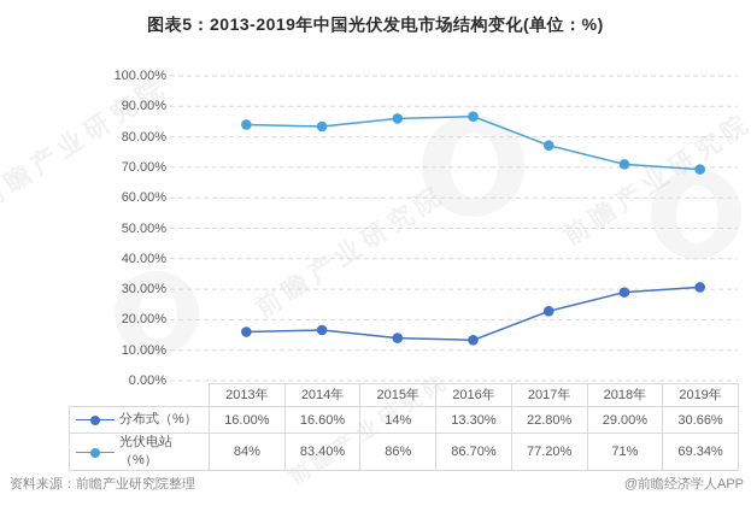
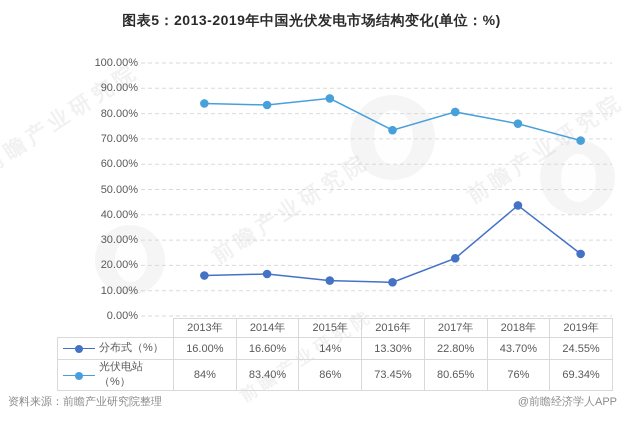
光伏电站（%）/2016年: 86.70% -> 73.45%
光伏电站（%）/2017年: 77.20% -> 80.65%
分布式（%）/2018年: 29.00% -> 43.70%
光伏电站（%）/2018年: 71% -> 76%
分布式（%）/2019年: 30.66% -> 24.55%
